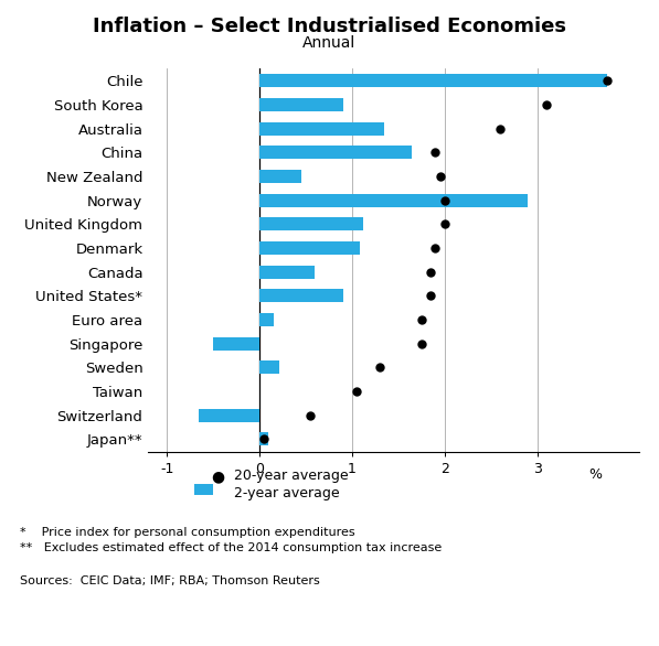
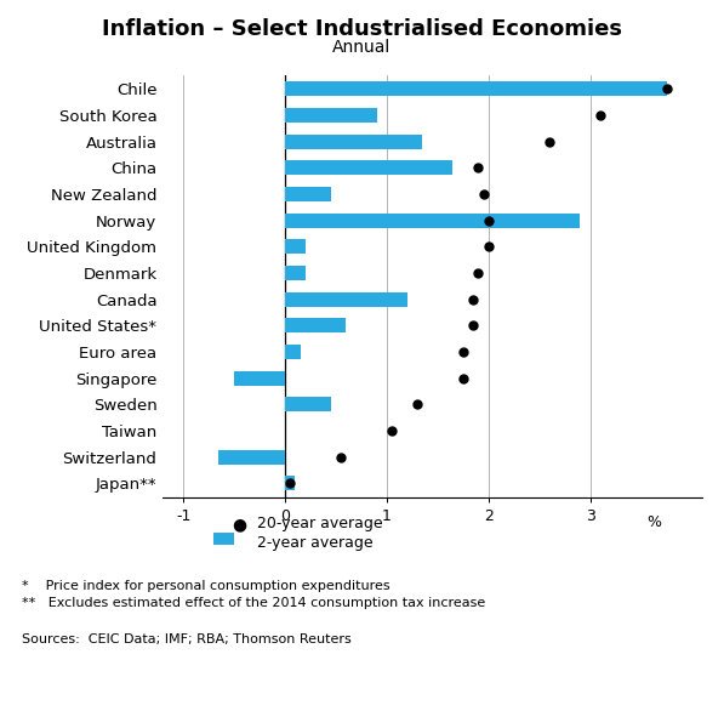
United Kingdom: 1.12 -> 0.20
Denmark: 1.08 -> 0.20
Canada: 0.60 -> 1.20
United States*: 0.90 -> 0.60
Sweden: 0.22 -> 0.45
